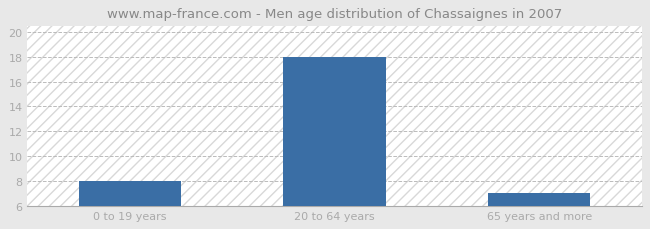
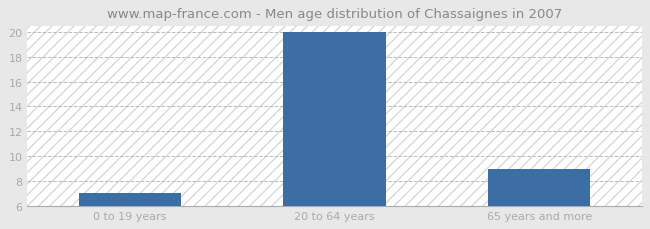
0 to 19 years: 8 -> 7
20 to 64 years: 18 -> 20
65 years and more: 7 -> 9
